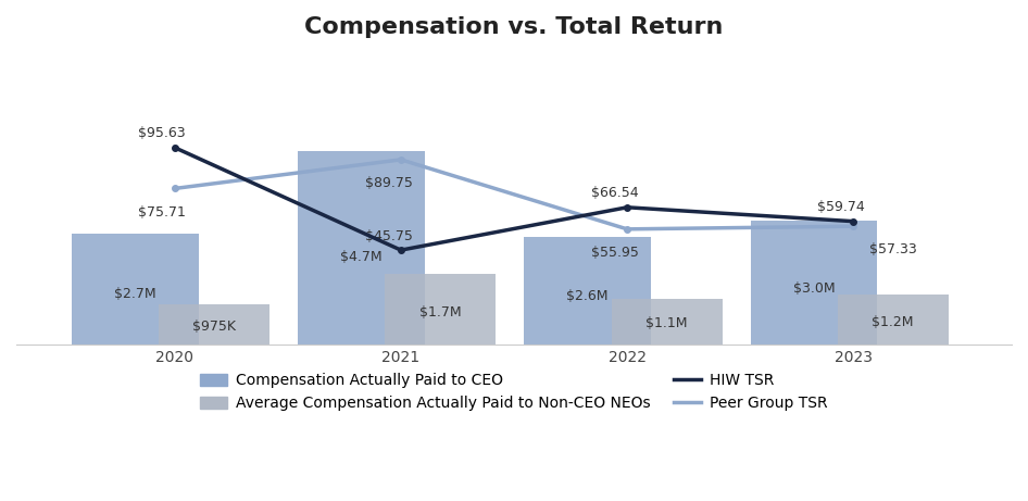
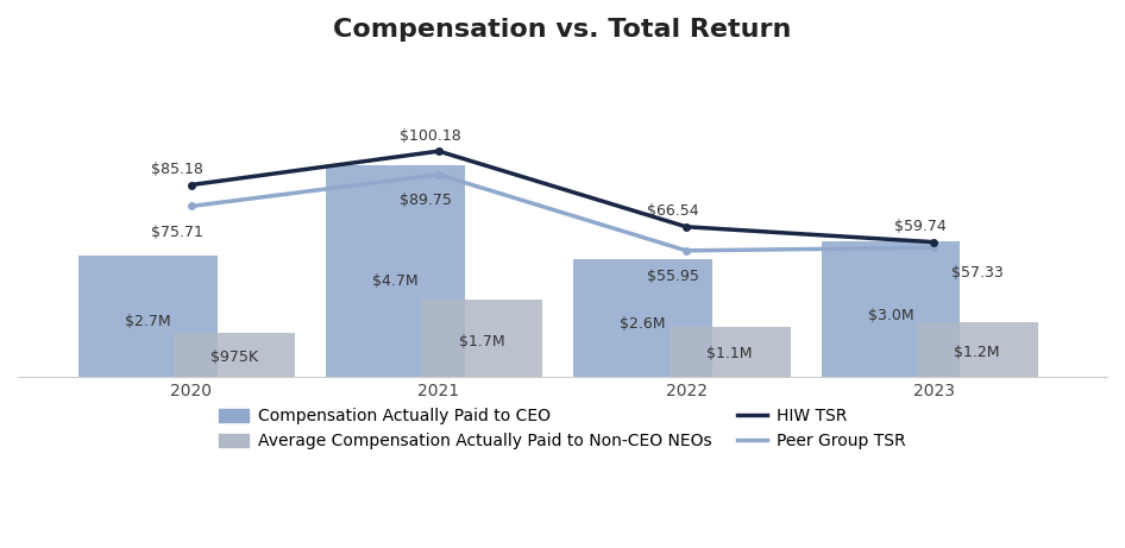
HIW TSR/2020: $95.63 -> $85.18
HIW TSR/2021: $45.75 -> $100.18
